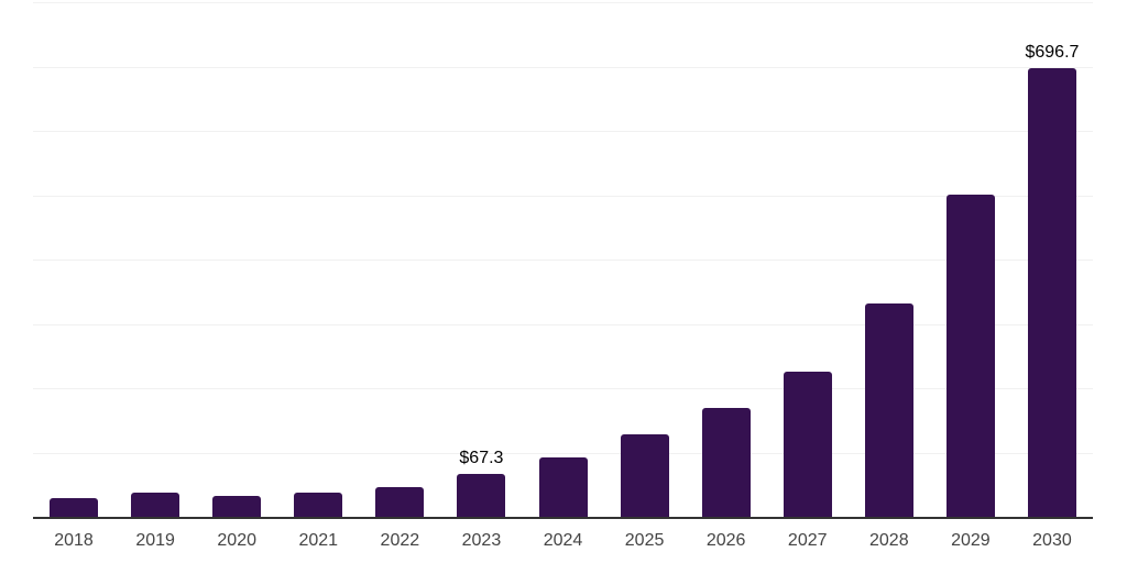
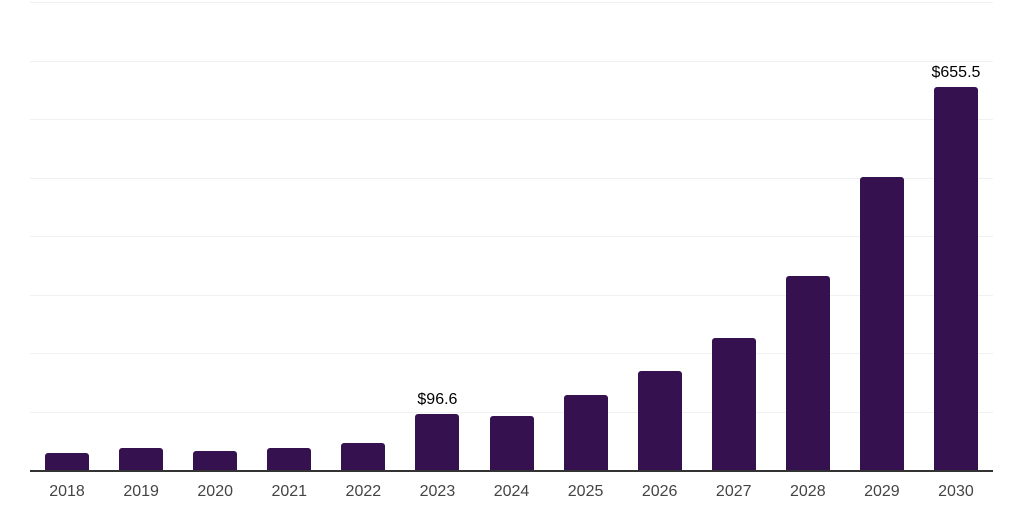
2023: $67.3 -> $96.6
2030: $696.7 -> $655.5
